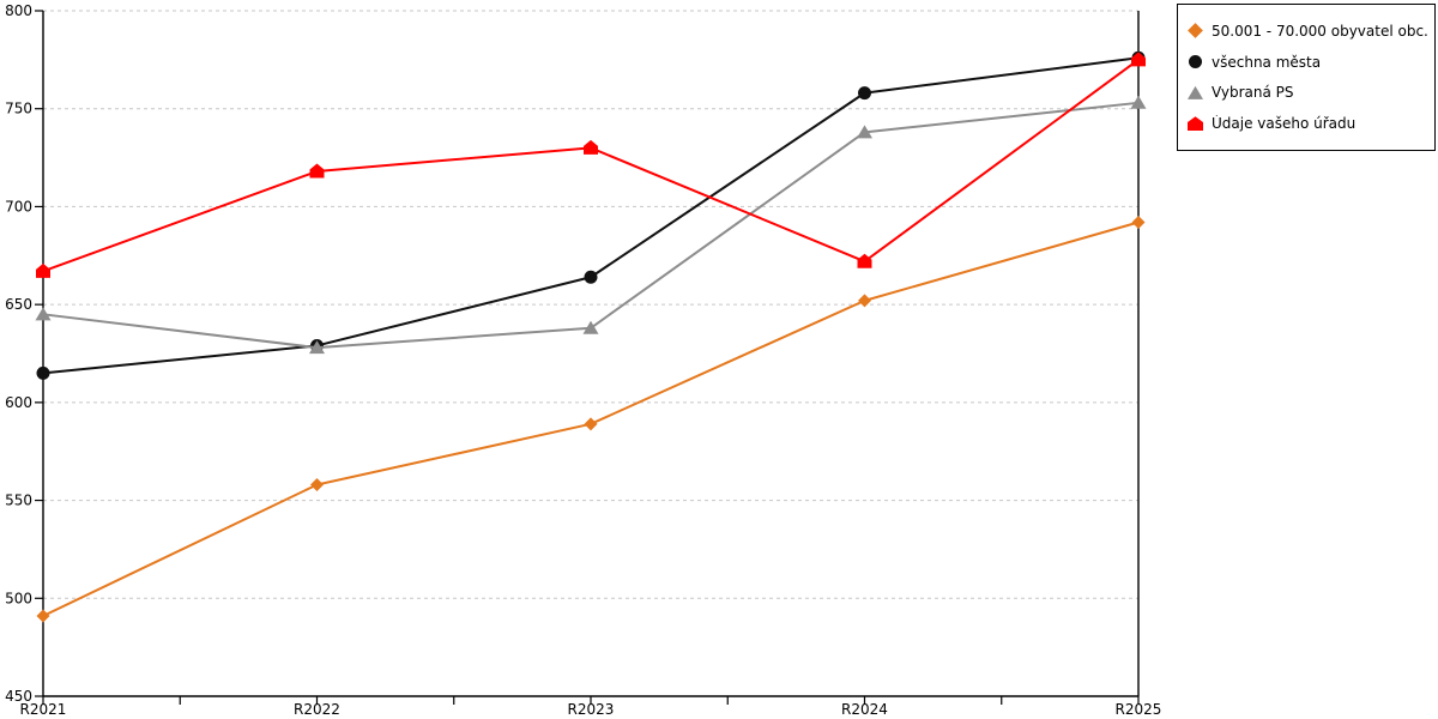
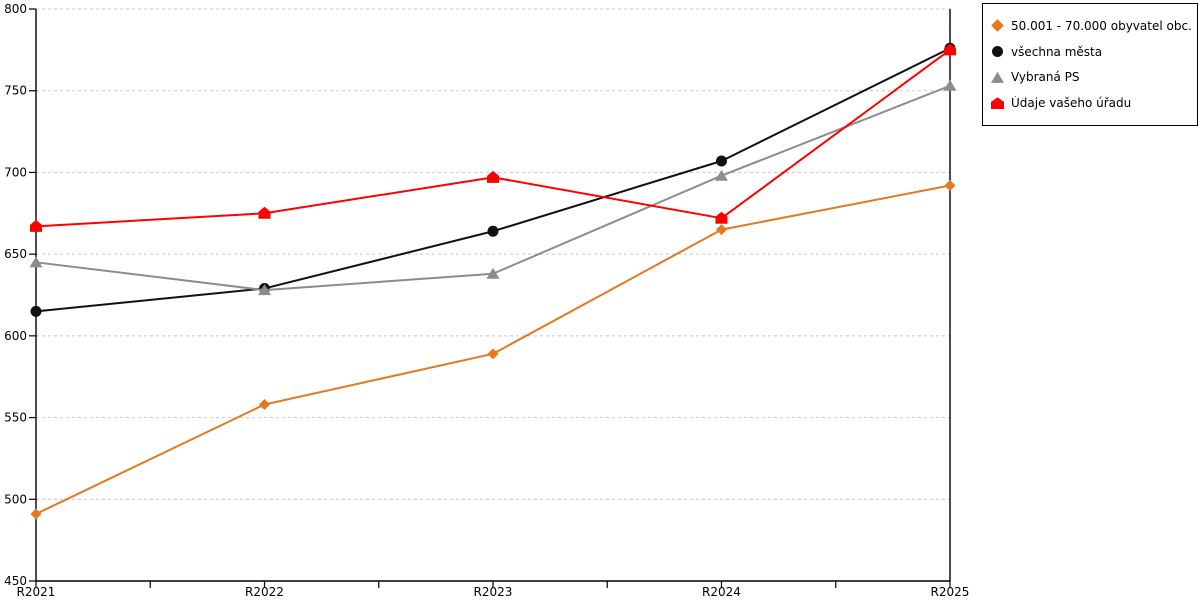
Údaje vašeho úřadu/R2022: 718 -> 675
Údaje vašeho úřadu/R2023: 730 -> 697
50.001 - 70.000 obyvatel obc.../R2024: 652 -> 665
všechna města/R2024: 758 -> 707
Vybraná PS/R2024: 738 -> 698
